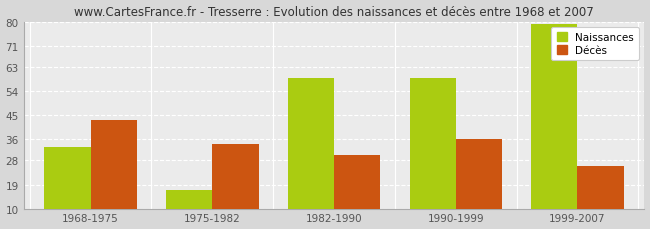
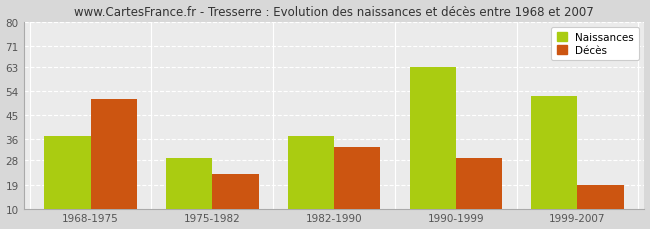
Naissances/1968-1975: 33 -> 37
Décès/1968-1975: 43 -> 51
Naissances/1975-1982: 17 -> 29
Décès/1975-1982: 34 -> 23
Naissances/1982-1990: 59 -> 37
Décès/1982-1990: 30 -> 33
Naissances/1990-1999: 59 -> 63
Décès/1990-1999: 36 -> 29
Naissances/1999-2007: 79 -> 52
Décès/1999-2007: 26 -> 19
